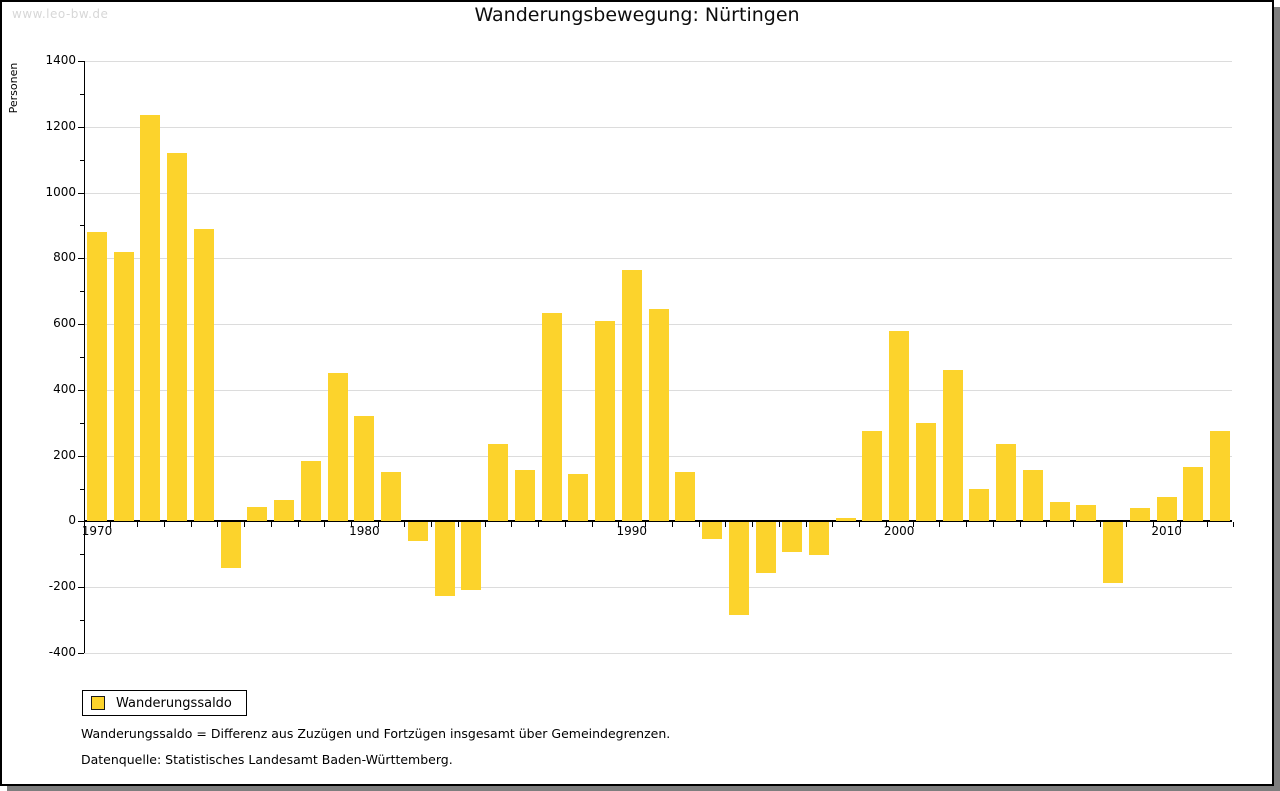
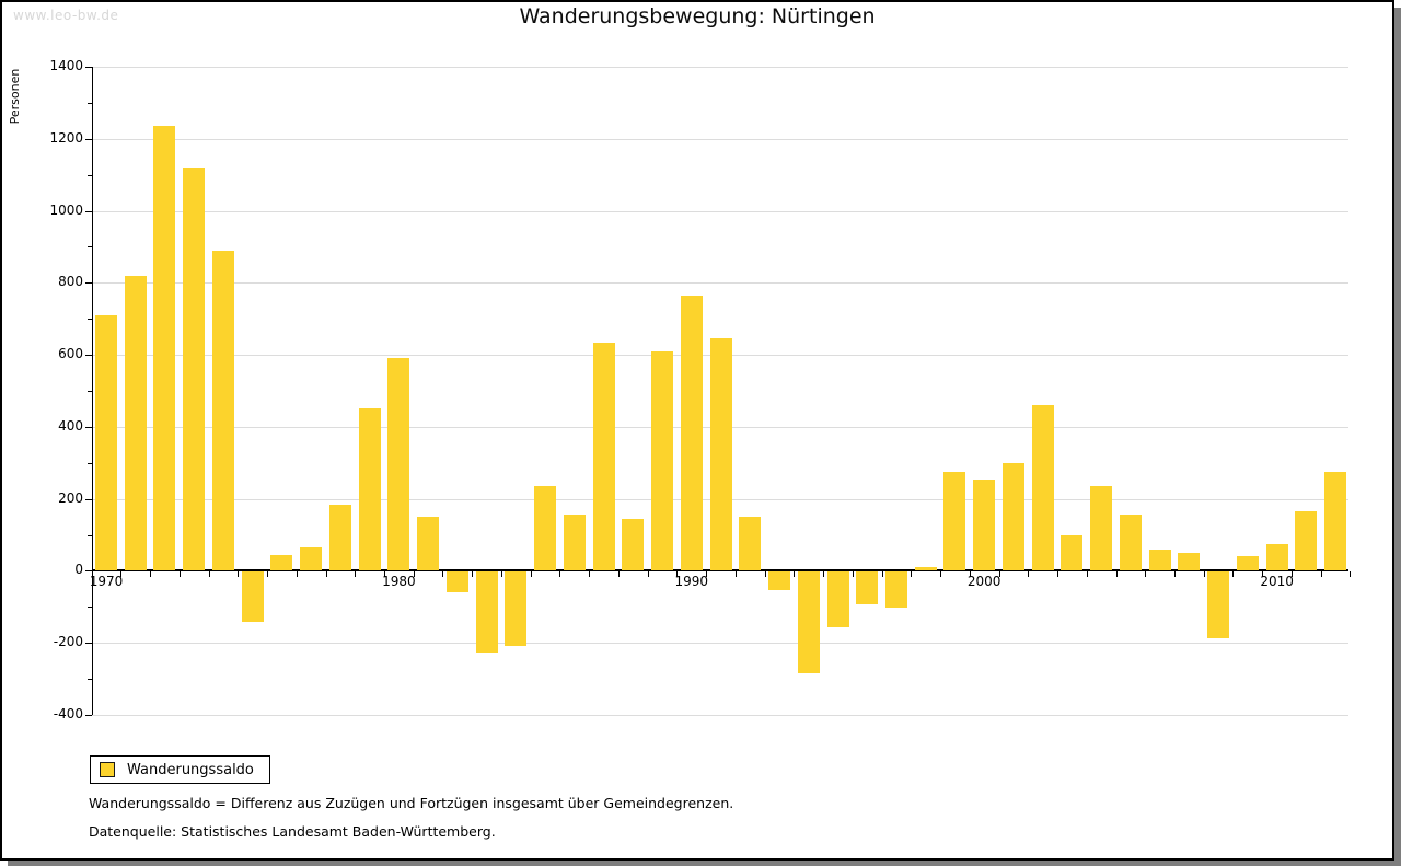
1970: 880 -> 710
1980: 320 -> 590
2000: 580 -> 260
